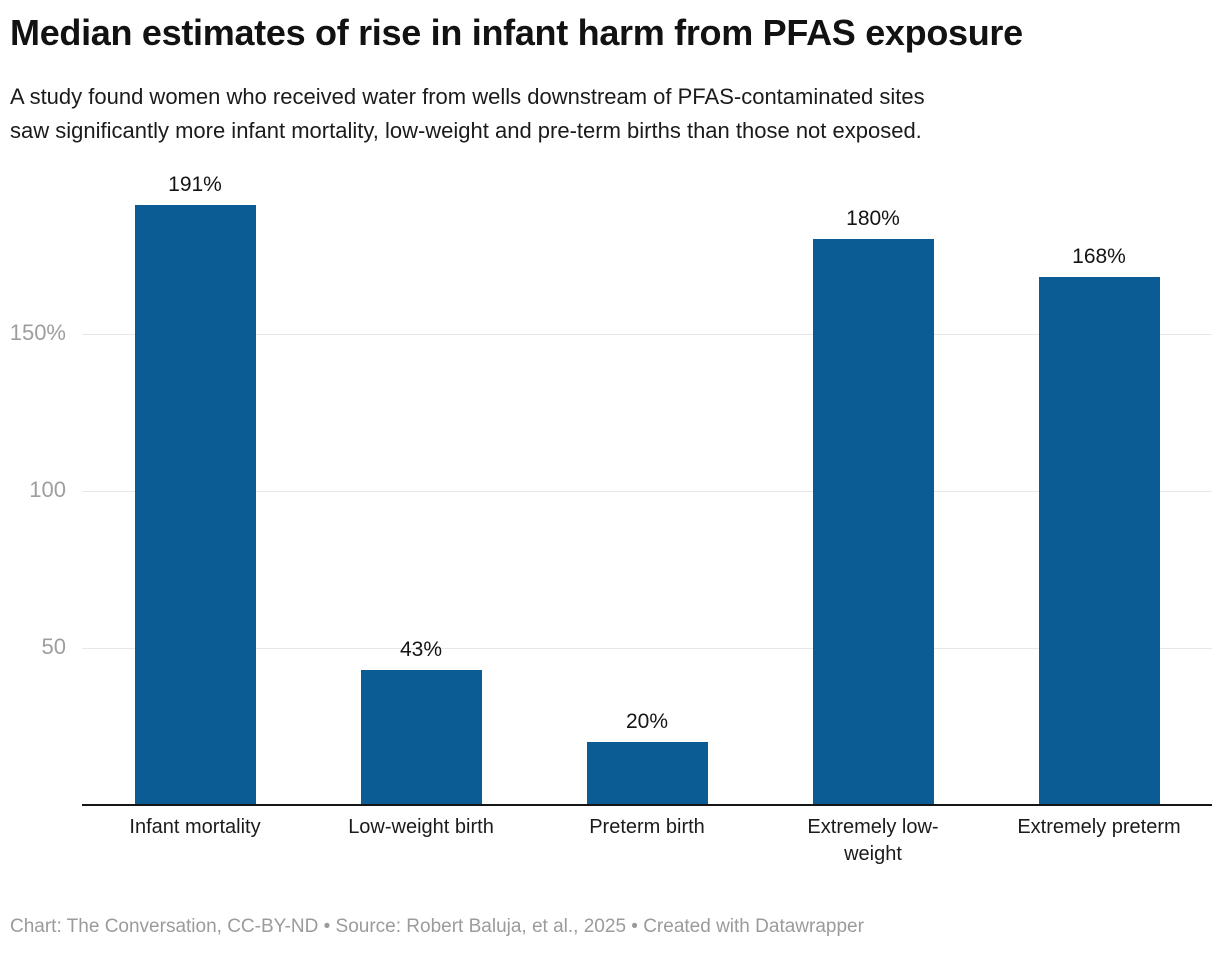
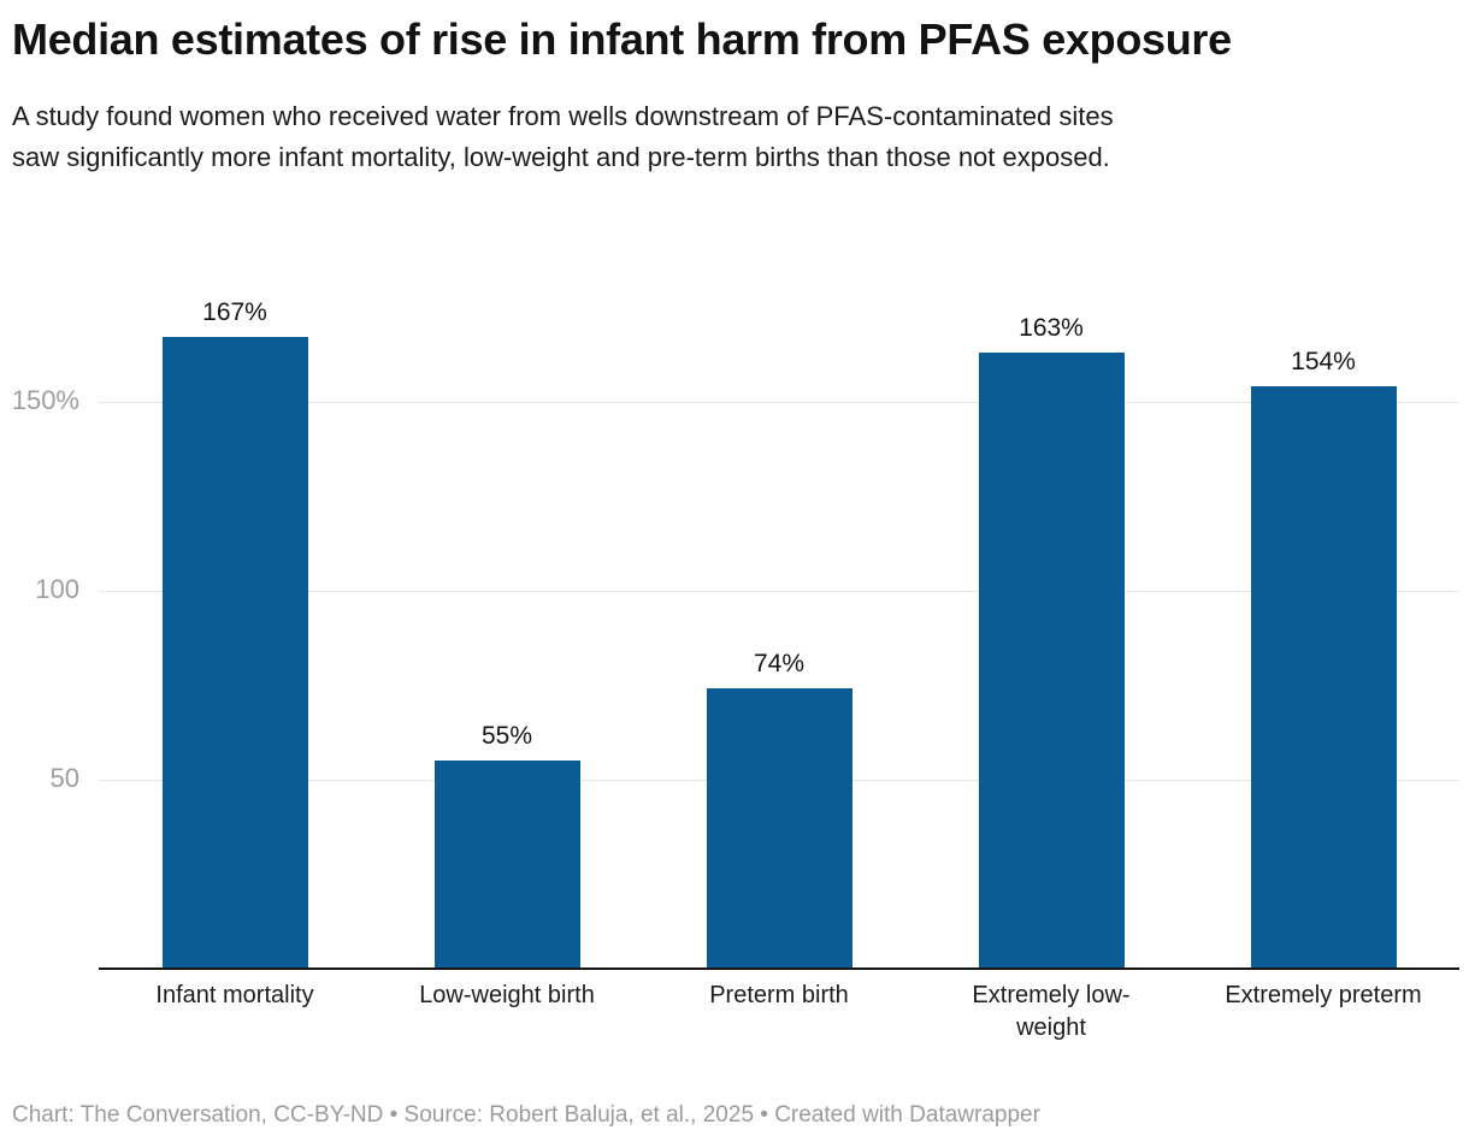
Infant mortality: 191% -> 167%
Low-weight birth: 43% -> 55%
Preterm birth: 20% -> 74%
Extremely low-weight: 180% -> 163%
Extremely preterm: 168% -> 154%
